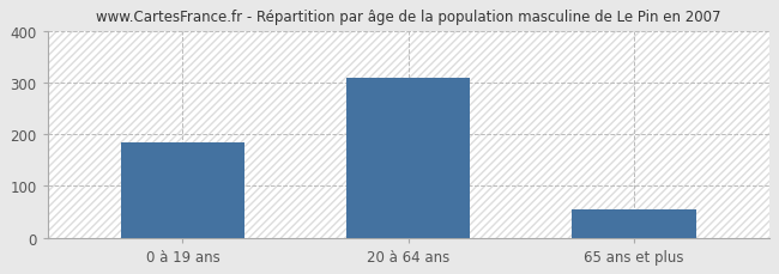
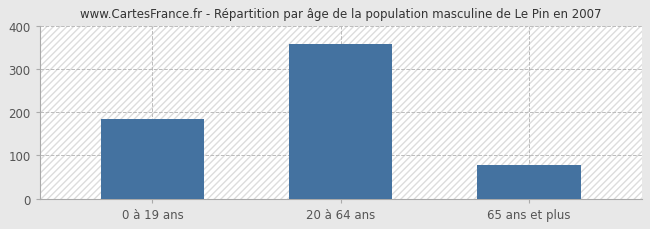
20 à 64 ans: 310 -> 357
65 ans et plus: 55 -> 78
